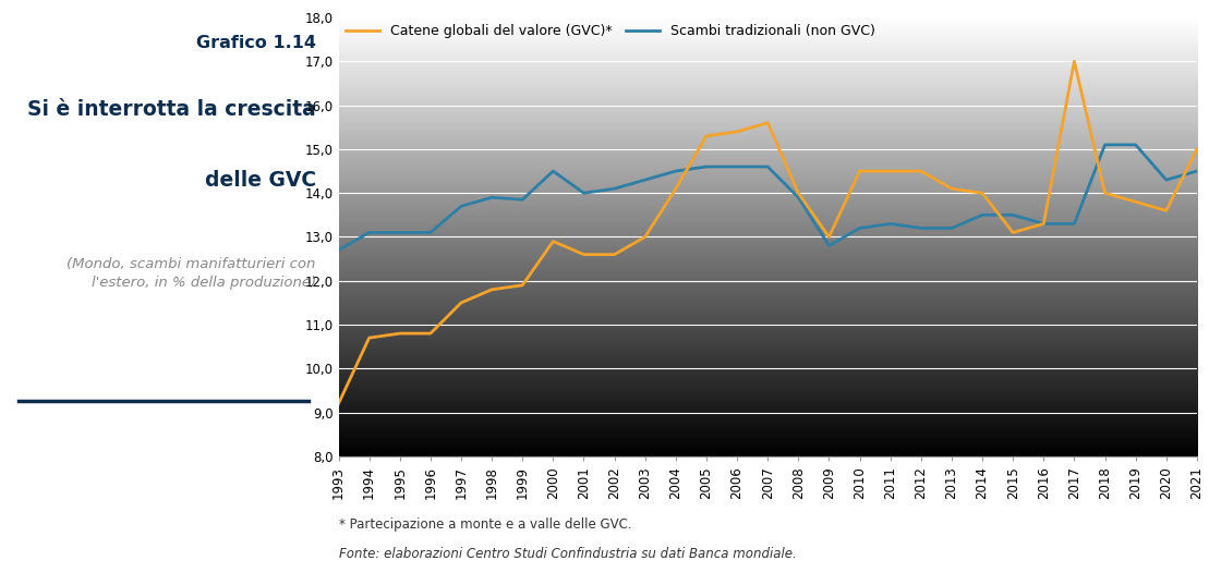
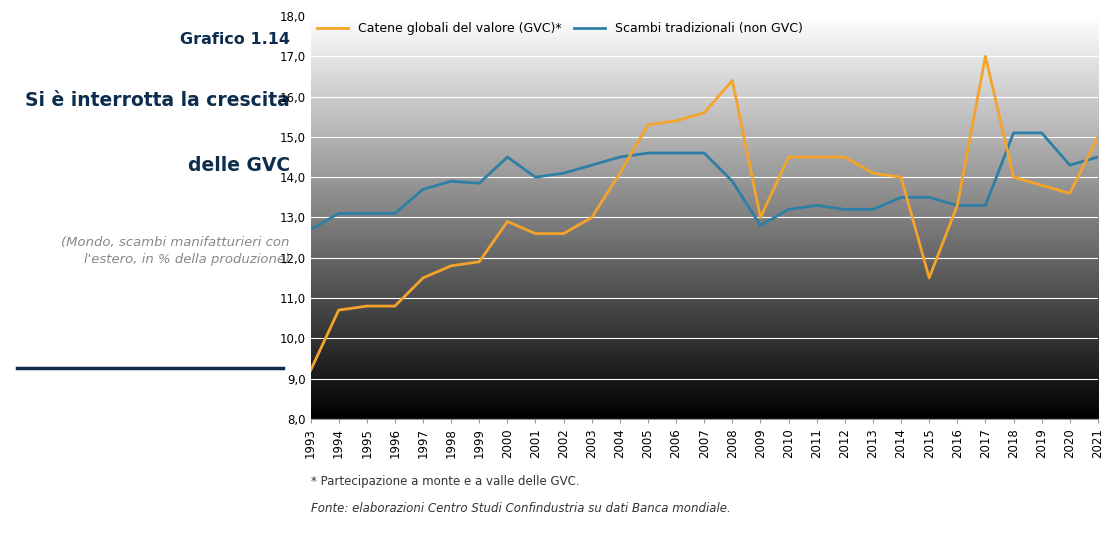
Catene globali del valore (GVC)*/2008: 14,0 -> 16,4
Catene globali del valore (GVC)*/2015: 13,1 -> 11,5
